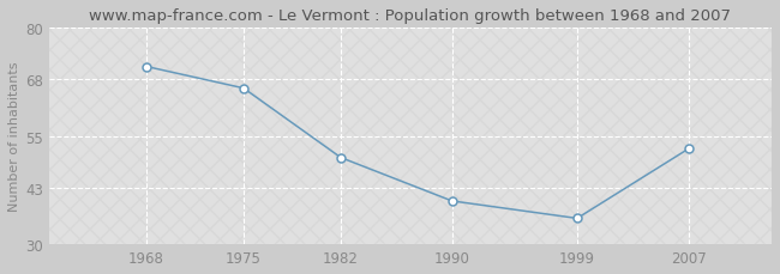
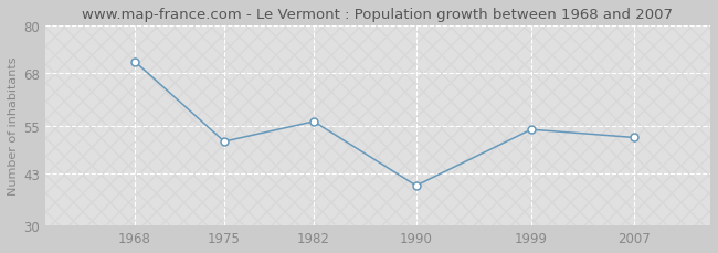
1975: 66 -> 51
1982: 50 -> 56
1999: 36 -> 54
